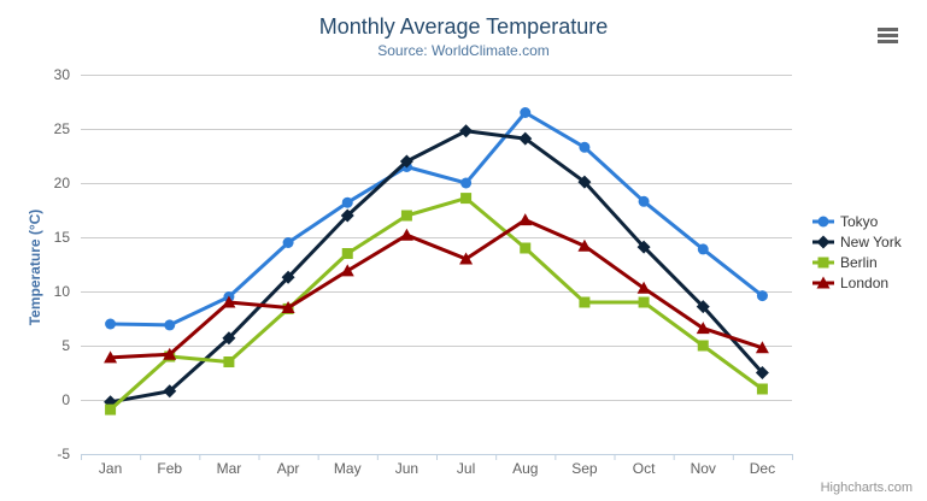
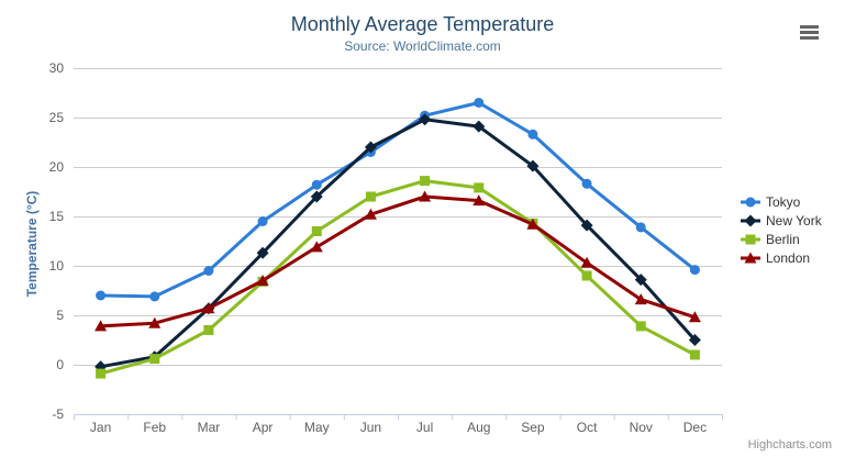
Berlin/Feb: 4 -> 1
London/Mar: 9 -> 6
Tokyo/Jul: 20 -> 25
London/Jul: 13 -> 17
Berlin/Aug: 14 -> 18
Berlin/Sep: 9 -> 14
Berlin/Nov: 5 -> 4
